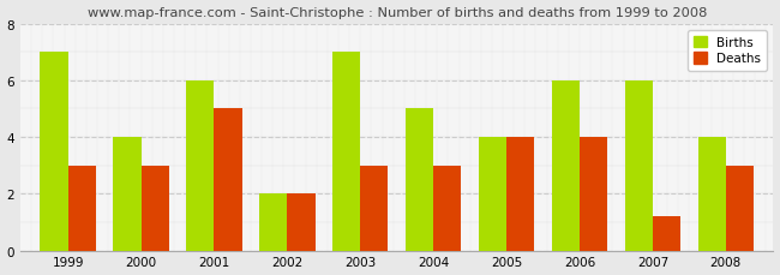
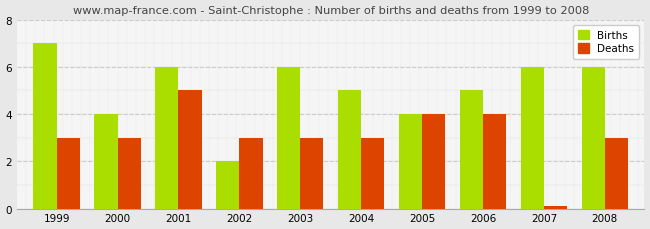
Deaths/2002: 2.0 -> 3.0
Births/2003: 7 -> 6
Births/2006: 6 -> 5
Deaths/2007: 1.2 -> 0.1
Births/2008: 4 -> 6
